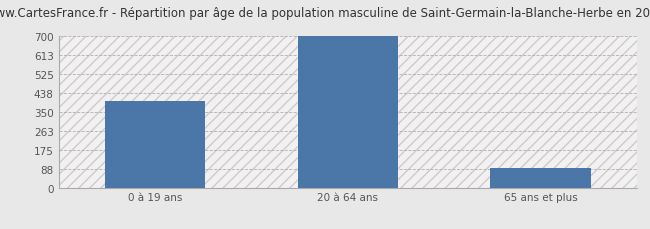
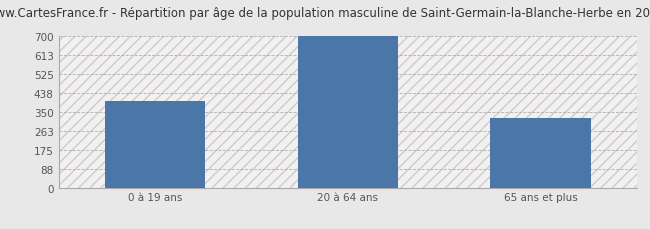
65 ans et plus: 92 -> 320
